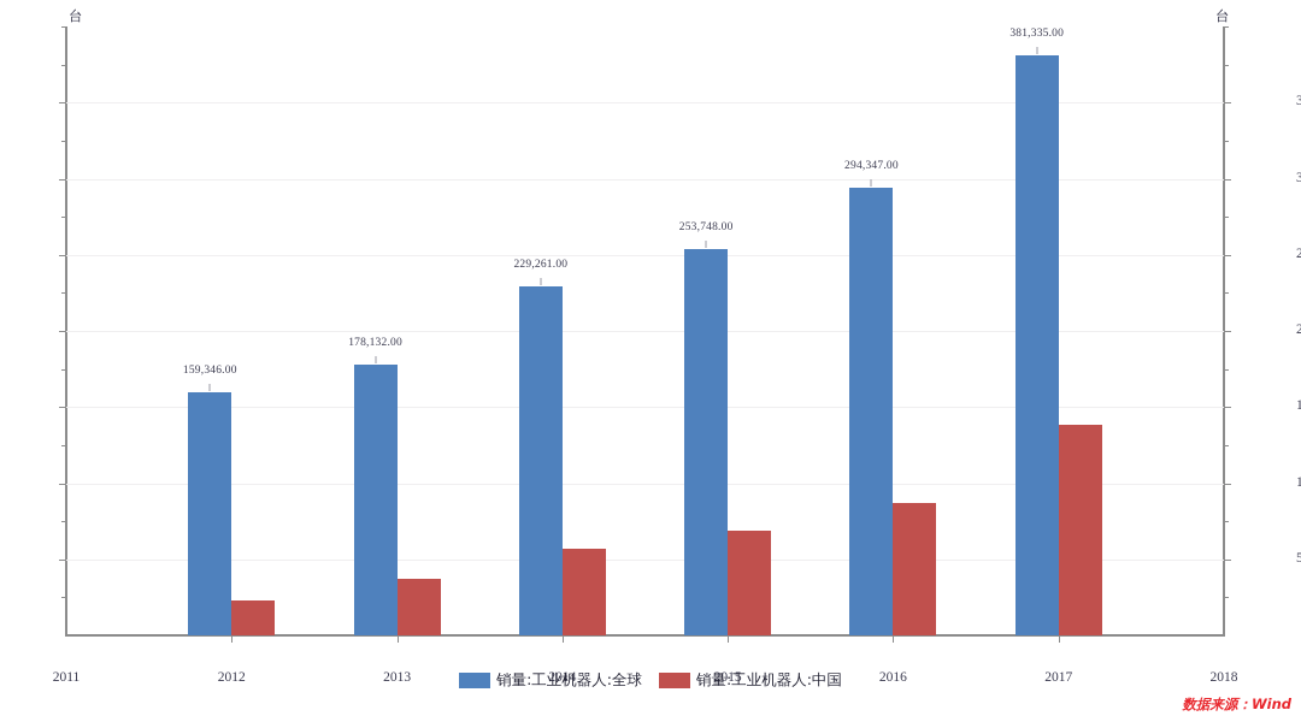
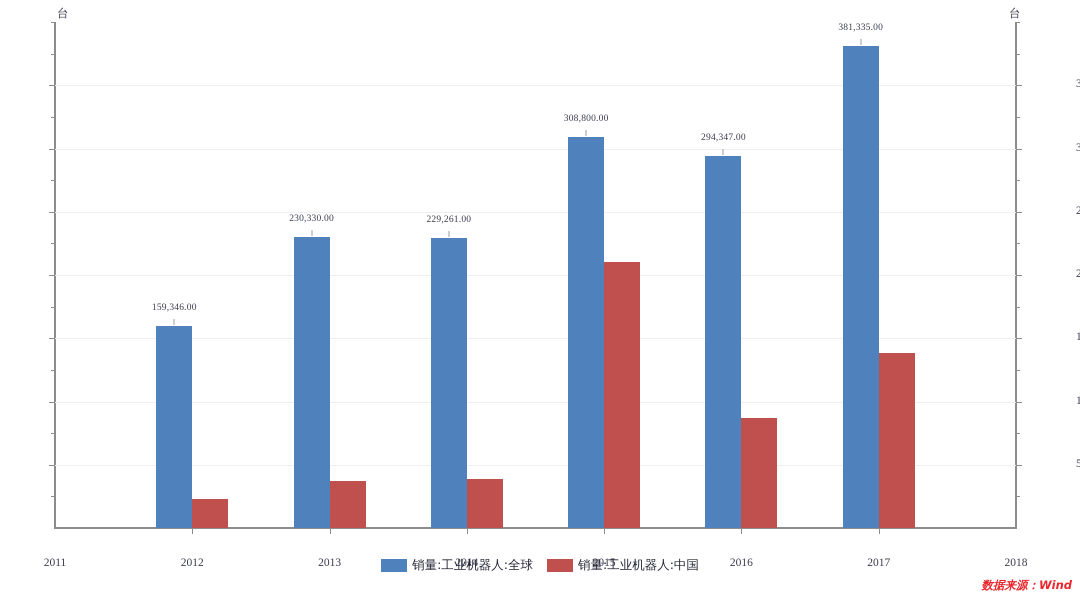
销量:工业机器人:全球/2013: 178,132.00 -> 230,330.00
销量:工业机器人:中国/2014: 57000 -> 39000
销量:工业机器人:全球/2015: 253,748.00 -> 308,800.00
销量:工业机器人:中国/2015: 68000 -> 210000
